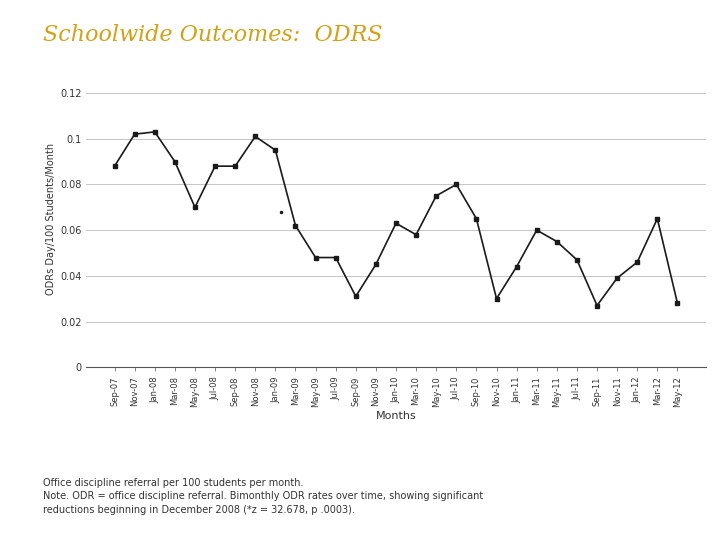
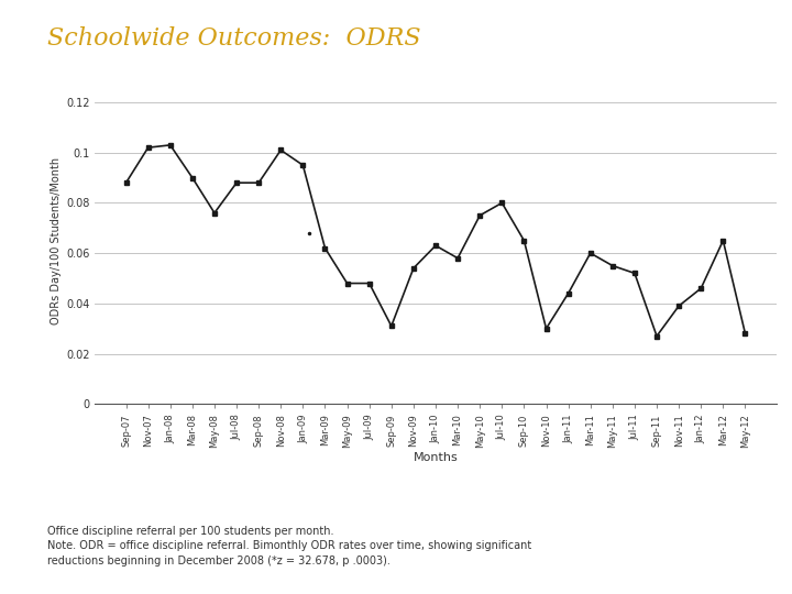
May-08: 0.070 -> 0.076
Nov-09: 0.045 -> 0.054
Jul-11: 0.047 -> 0.052
